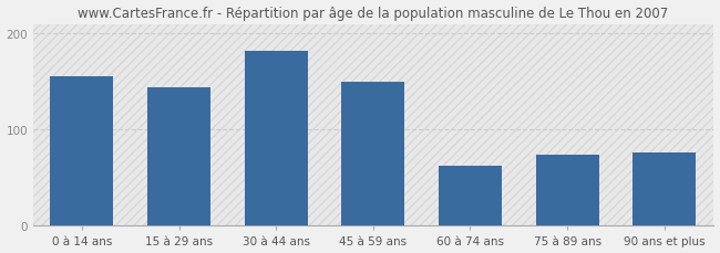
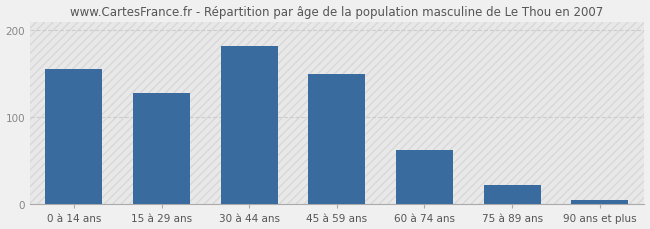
15 à 29 ans: 144 -> 128
75 à 89 ans: 74 -> 22
90 ans et plus: 76 -> 5
